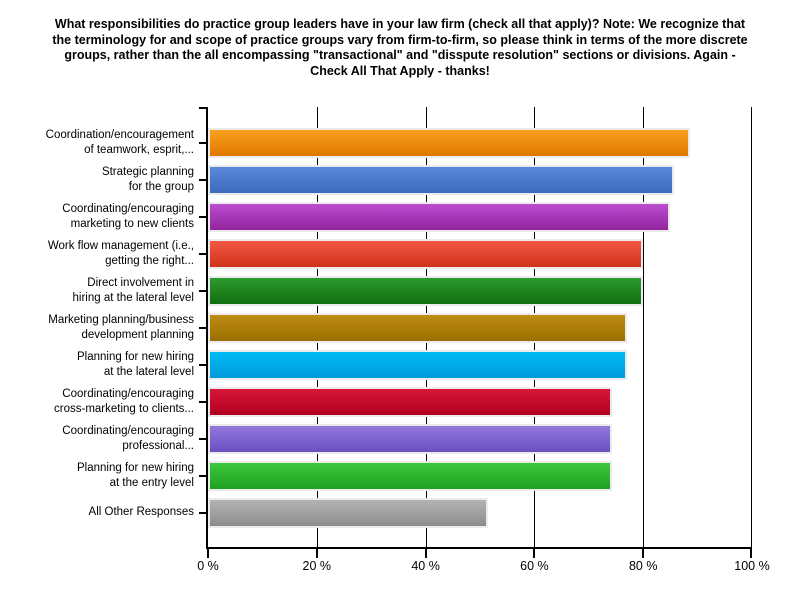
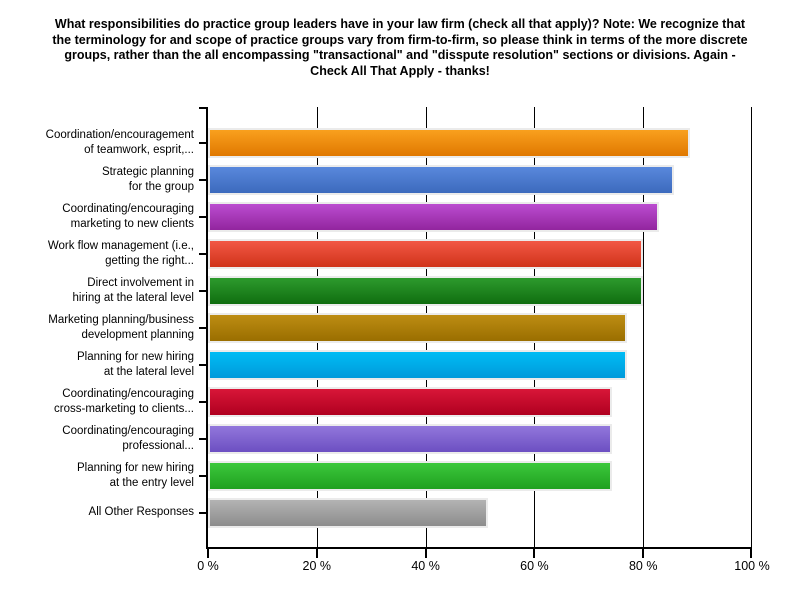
Coordinating/encouraging marketing to new clients: 85% -> 83%
